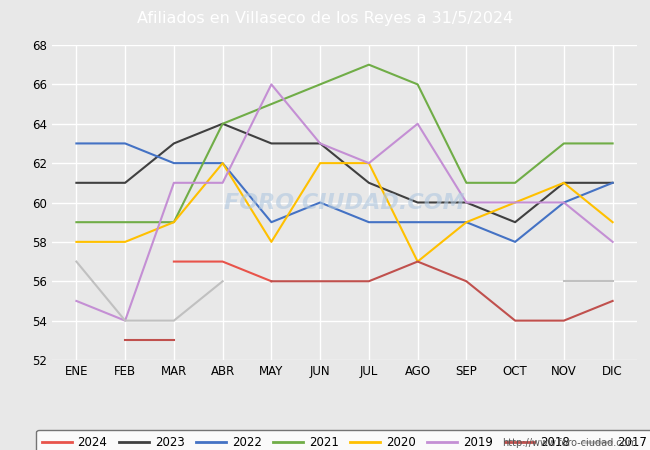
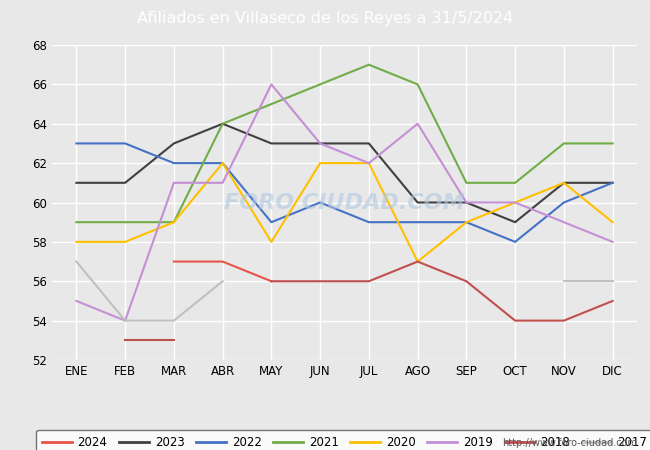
2023/JUL: 61 -> 63
2019/NOV: 60 -> 59
